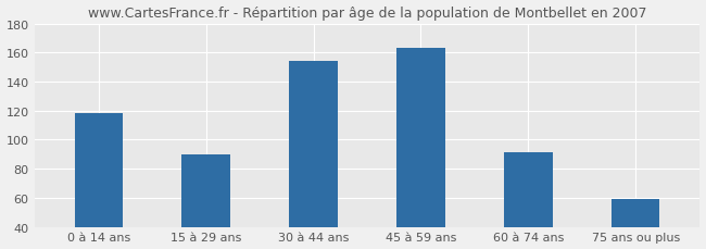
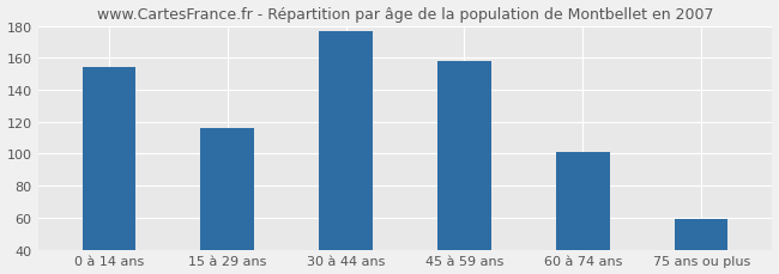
0 à 14 ans: 118 -> 154
15 à 29 ans: 90 -> 116
30 à 44 ans: 154 -> 177
45 à 59 ans: 163 -> 158
60 à 74 ans: 91 -> 101
